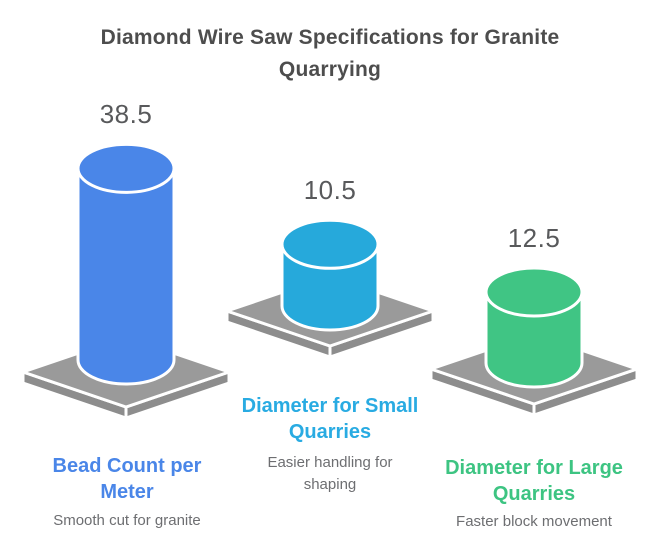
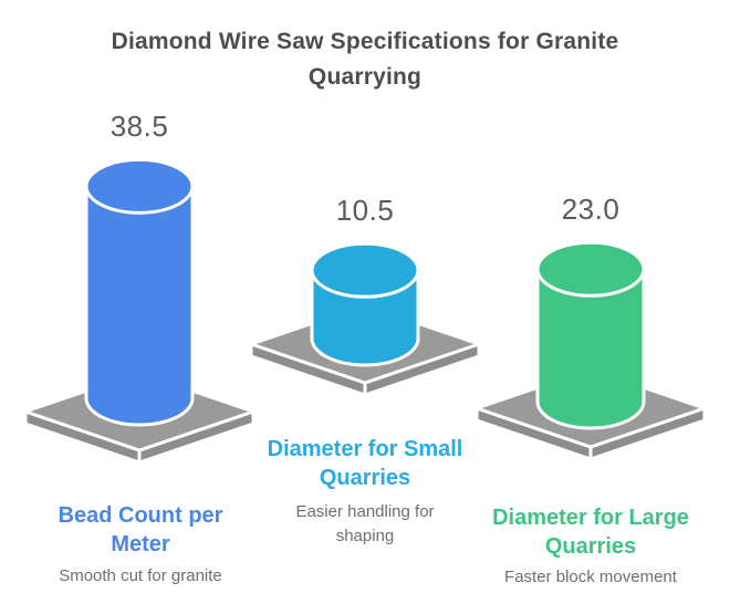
Diameter for Large Quarries: 12.5 -> 23.0
